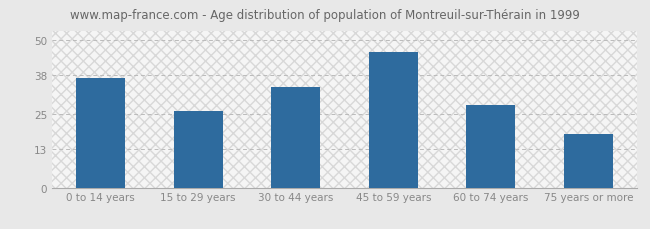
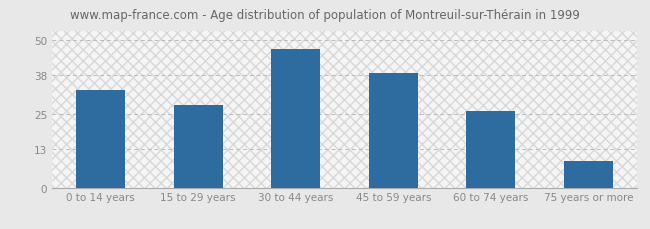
0 to 14 years: 37 -> 33
15 to 29 years: 26 -> 28
30 to 44 years: 34 -> 47
45 to 59 years: 46 -> 39
60 to 74 years: 28 -> 26
75 years or more: 18 -> 9
